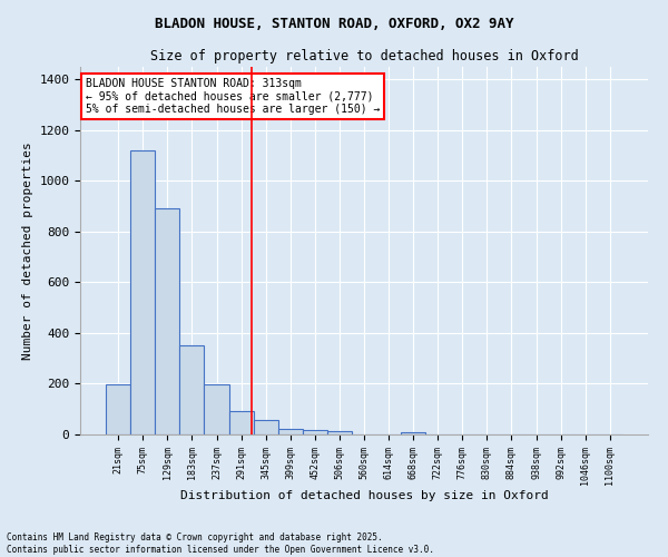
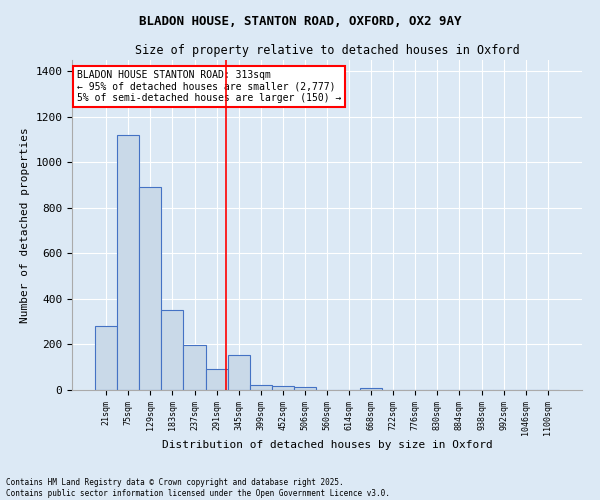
21sqm: 197 -> 280
345sqm: 57 -> 155
